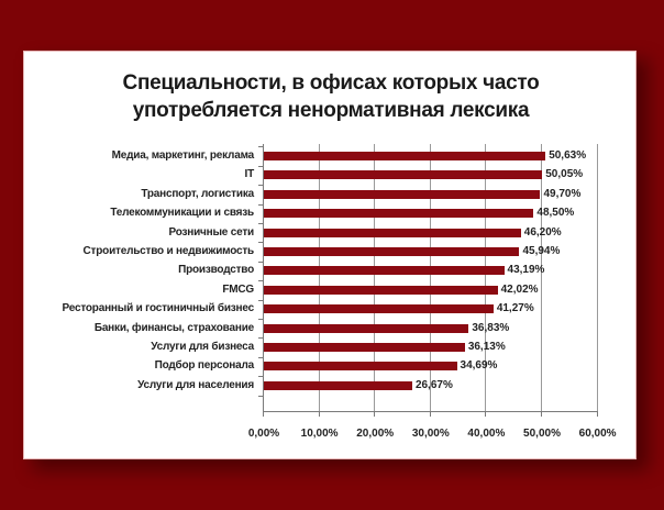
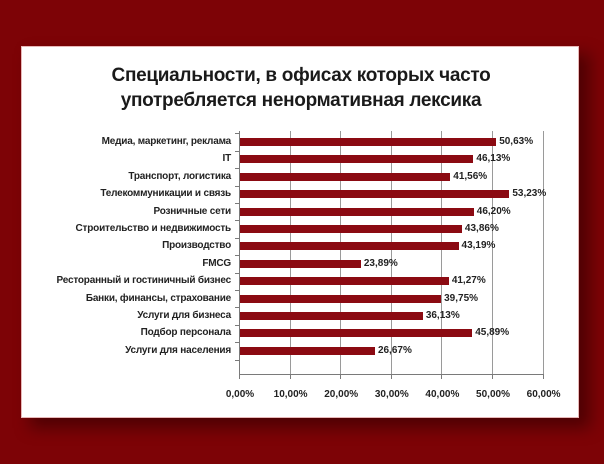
IT: 50,05% -> 46,13%
Транспорт, логистика: 49,70% -> 41,56%
Телекоммуникации и связь: 48,50% -> 53,23%
Строительство и недвижимость: 45,94% -> 43,86%
FMCG: 42,02% -> 23,89%
Банки, финансы, страхование: 36,83% -> 39,75%
Подбор персонала: 34,69% -> 45,89%
